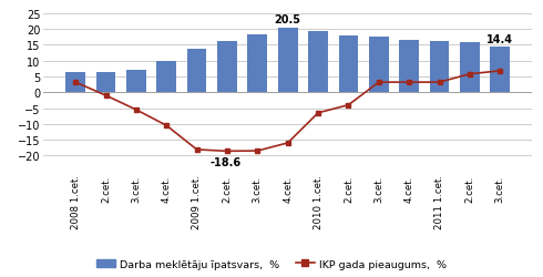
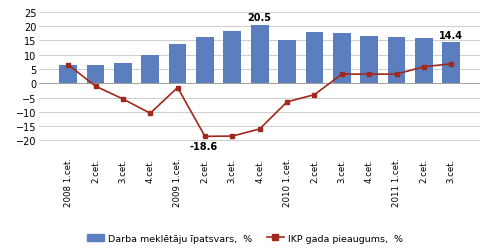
IKP gada pieaugums, %/2008 1.cet.: 3.2 -> 6.5
IKP gada pieaugums, %/2009 1.cet.: -18.1 -> -1.5
Darba meklētāju īpatsvars, %/2010 1.cet.: 19.5 -> 15.0
